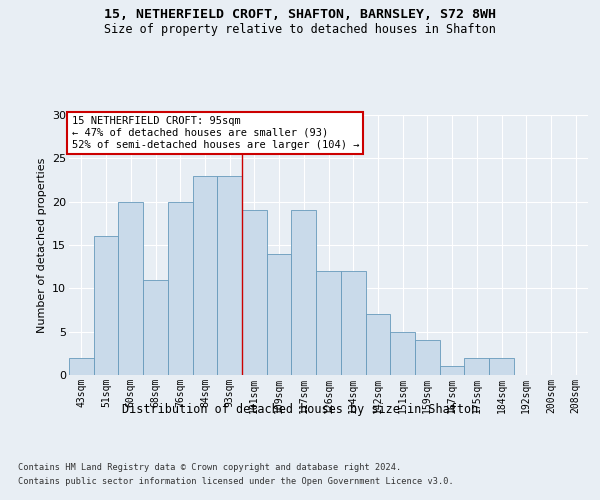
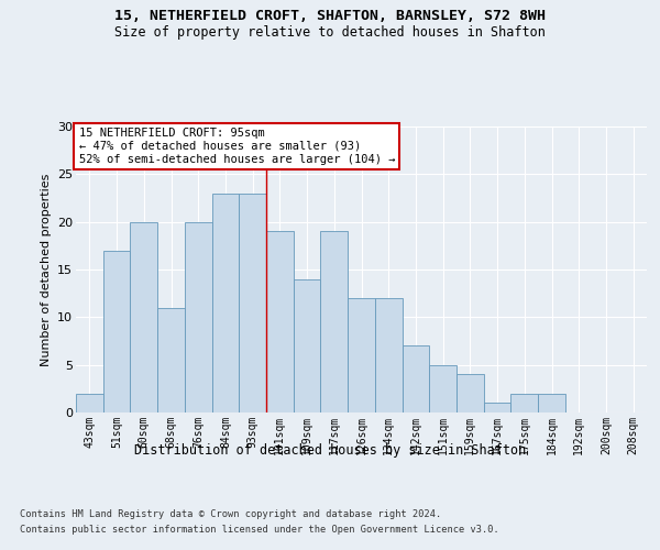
51sqm: 16 -> 17
